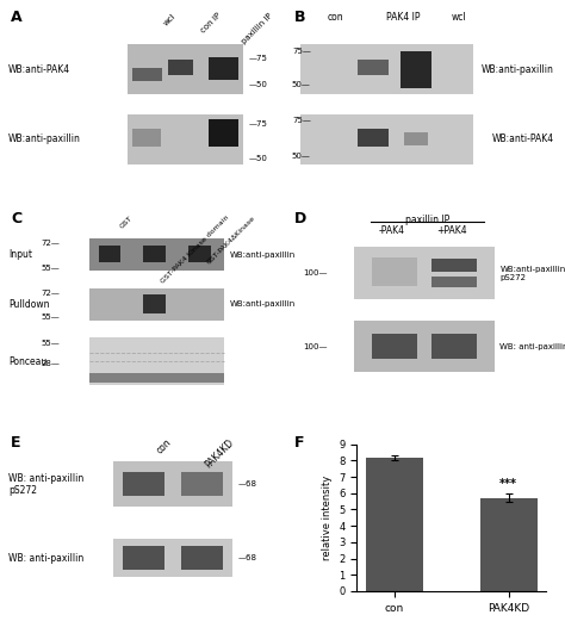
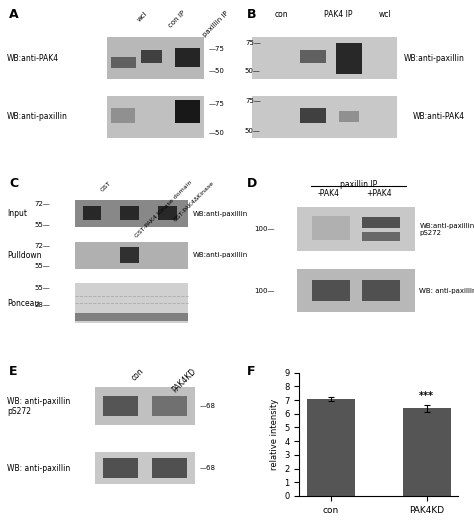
con: 8.2 -> 7.1
PAK4KD: 5.7 -> 6.4
